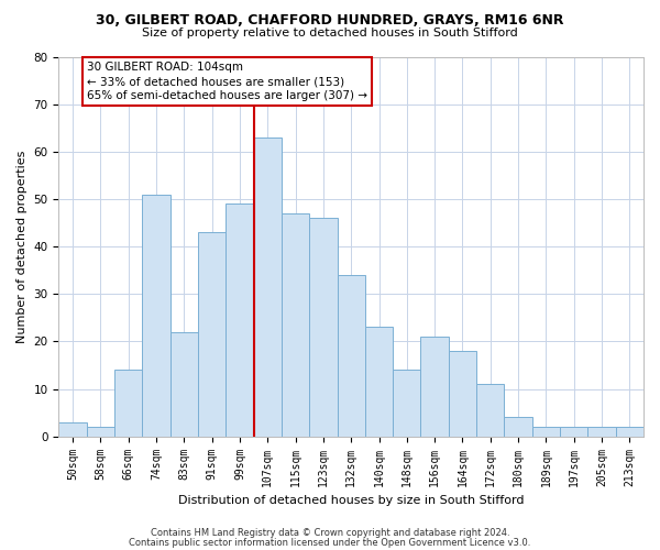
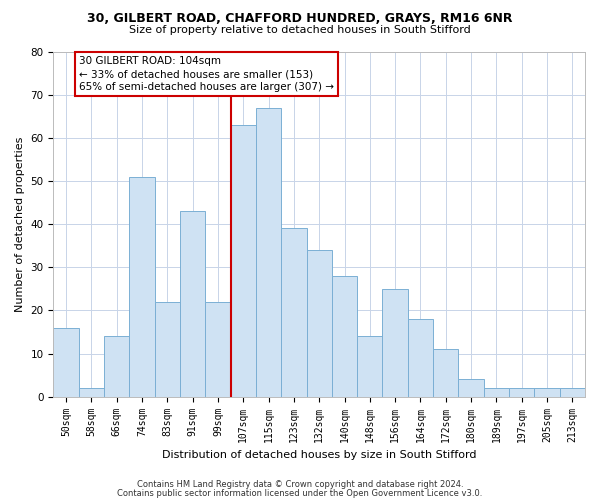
50sqm: 3 -> 16
99sqm: 49 -> 22
115sqm: 47 -> 67
123sqm: 46 -> 39
140sqm: 23 -> 28
156sqm: 21 -> 25
